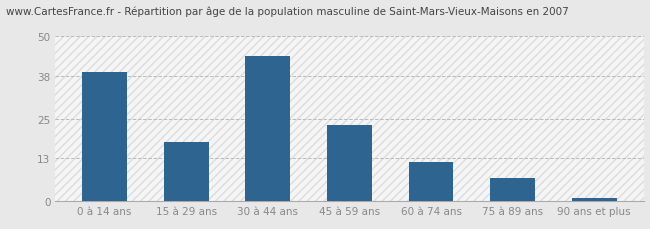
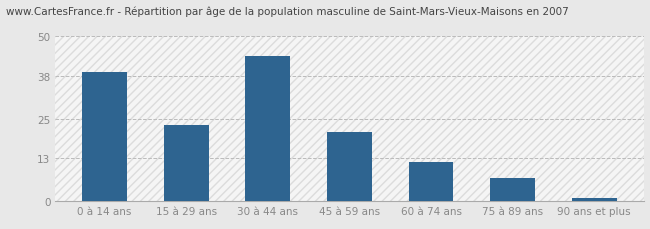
15 à 29 ans: 18 -> 23
45 à 59 ans: 23 -> 21
